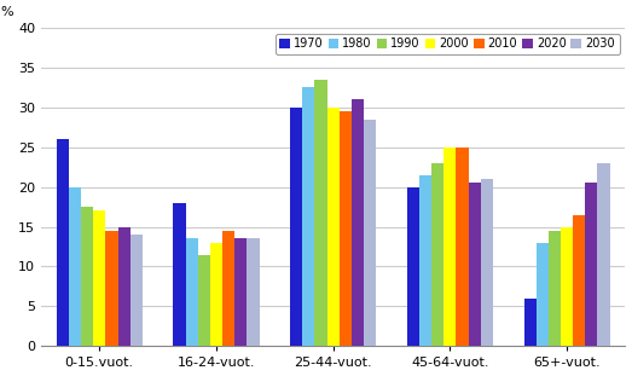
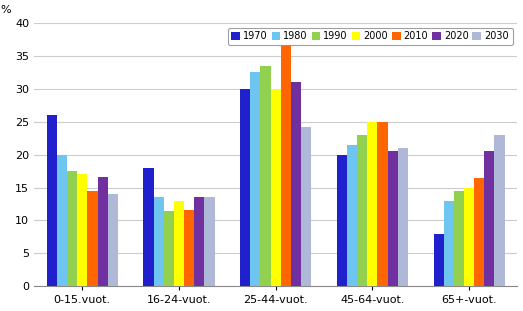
2020/0-15.vuot.: 15.0 -> 16.6
2010/16-24-vuot.: 14.5 -> 11.6
2010/25-44-vuot.: 29.5 -> 36.6
2030/25-44-vuot.: 28.5 -> 24.2
1970/65+-vuot.: 6 -> 8
